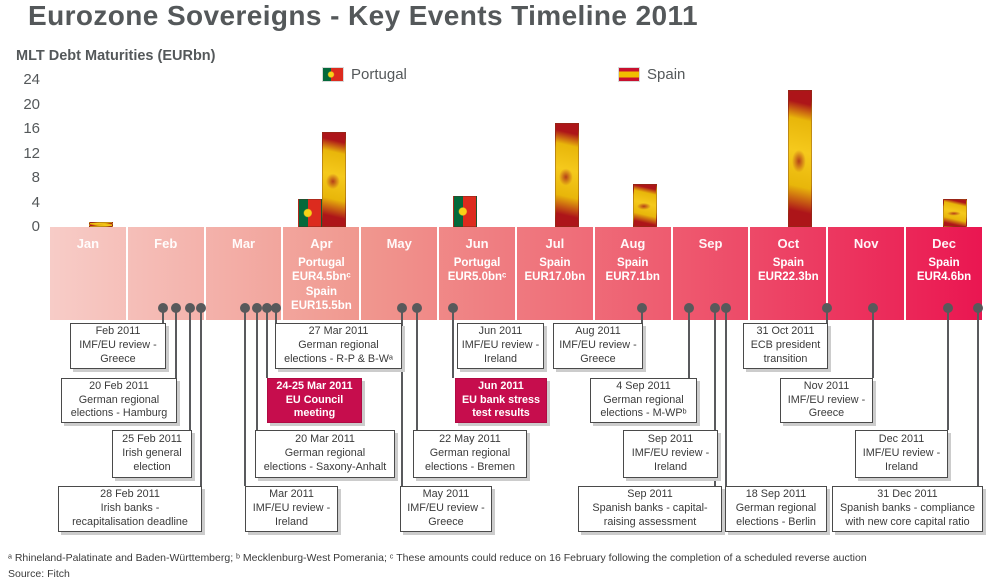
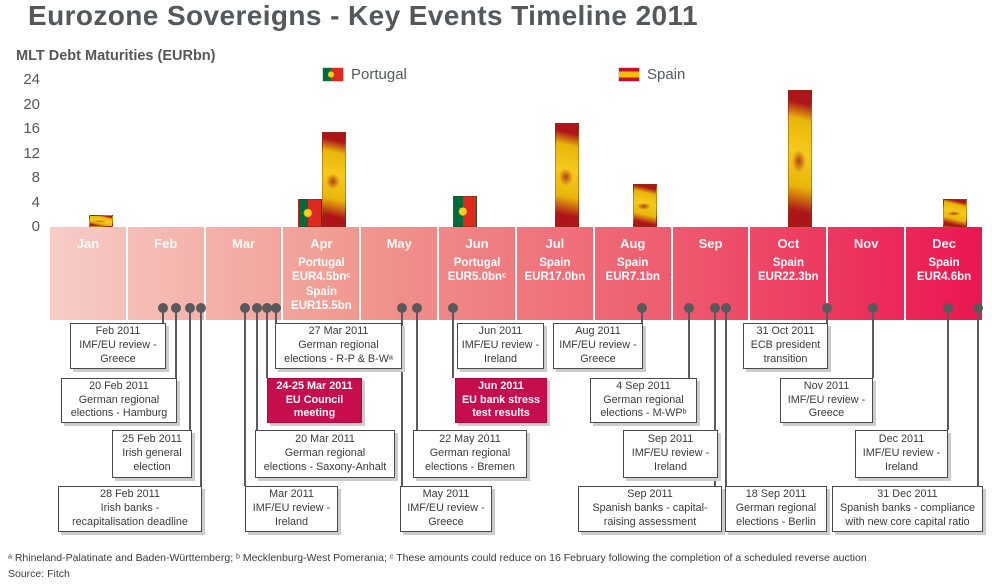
Spain/Jan: 1 -> 2
